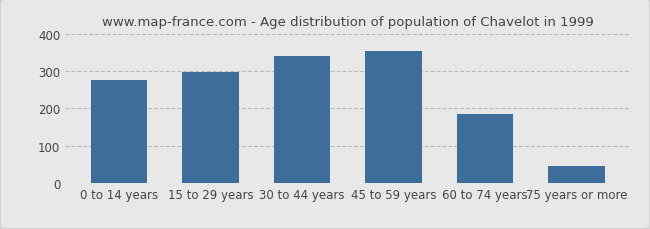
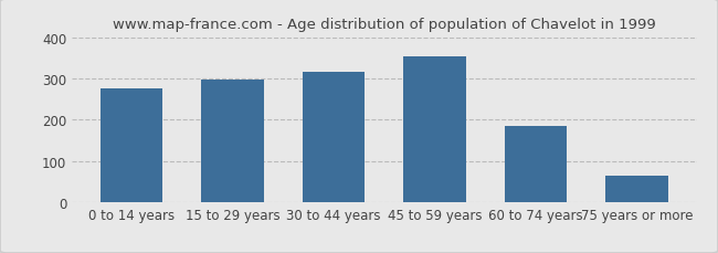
30 to 44 years: 340 -> 317
75 years or more: 45 -> 65
